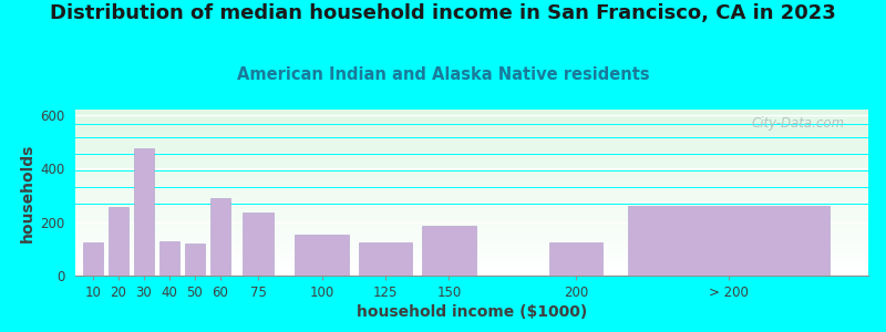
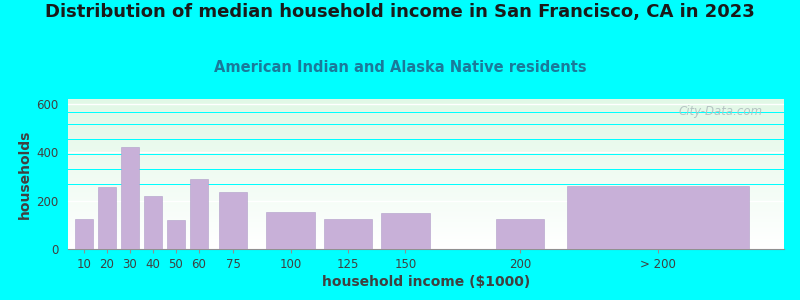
30: 475 -> 420
40: 130 -> 220
150: 185 -> 150
